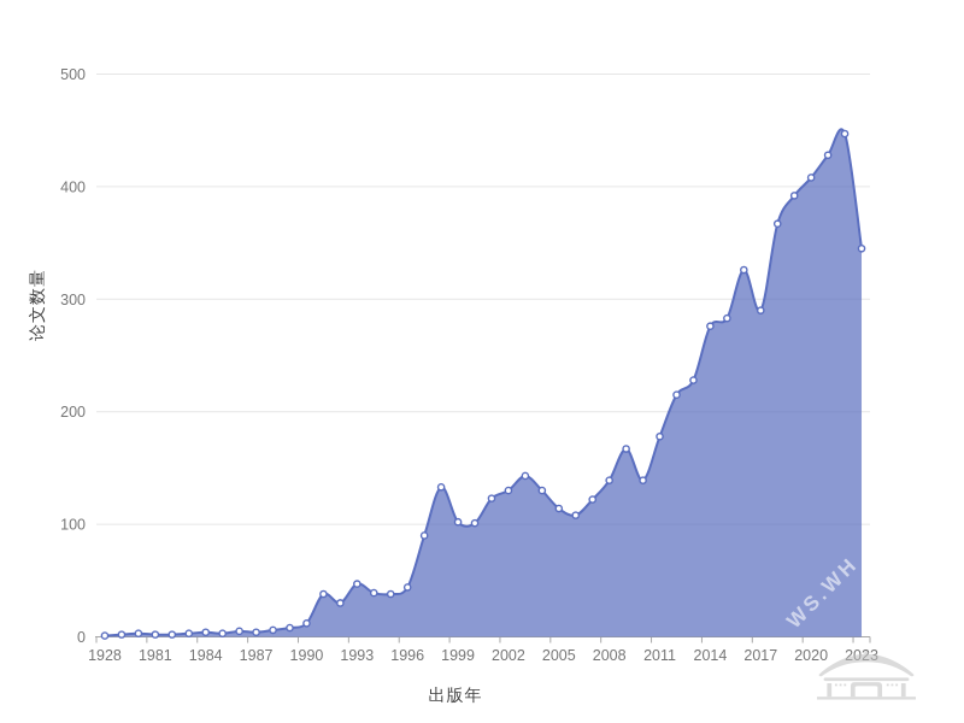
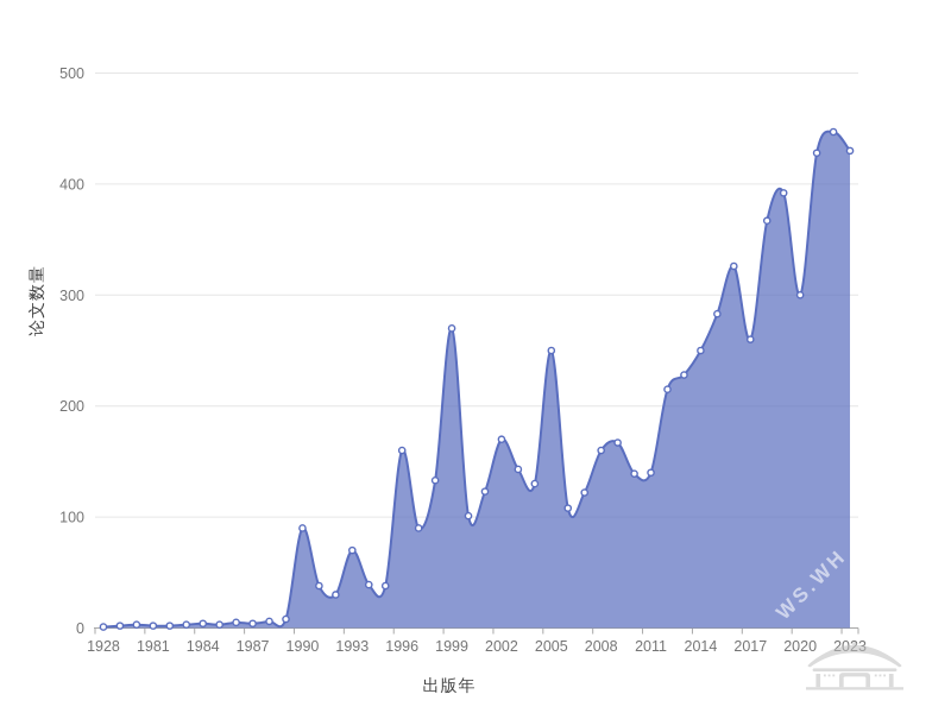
1990: 10 -> 90
1993: 50 -> 70
1996: 40 -> 160
1999: 100 -> 270
2002: 130 -> 170
2005: 110 -> 250
2008: 140 -> 160
2011: 180 -> 140
2014: 280 -> 250
2017: 290 -> 260
2020: 410 -> 300
2023: 340 -> 430
